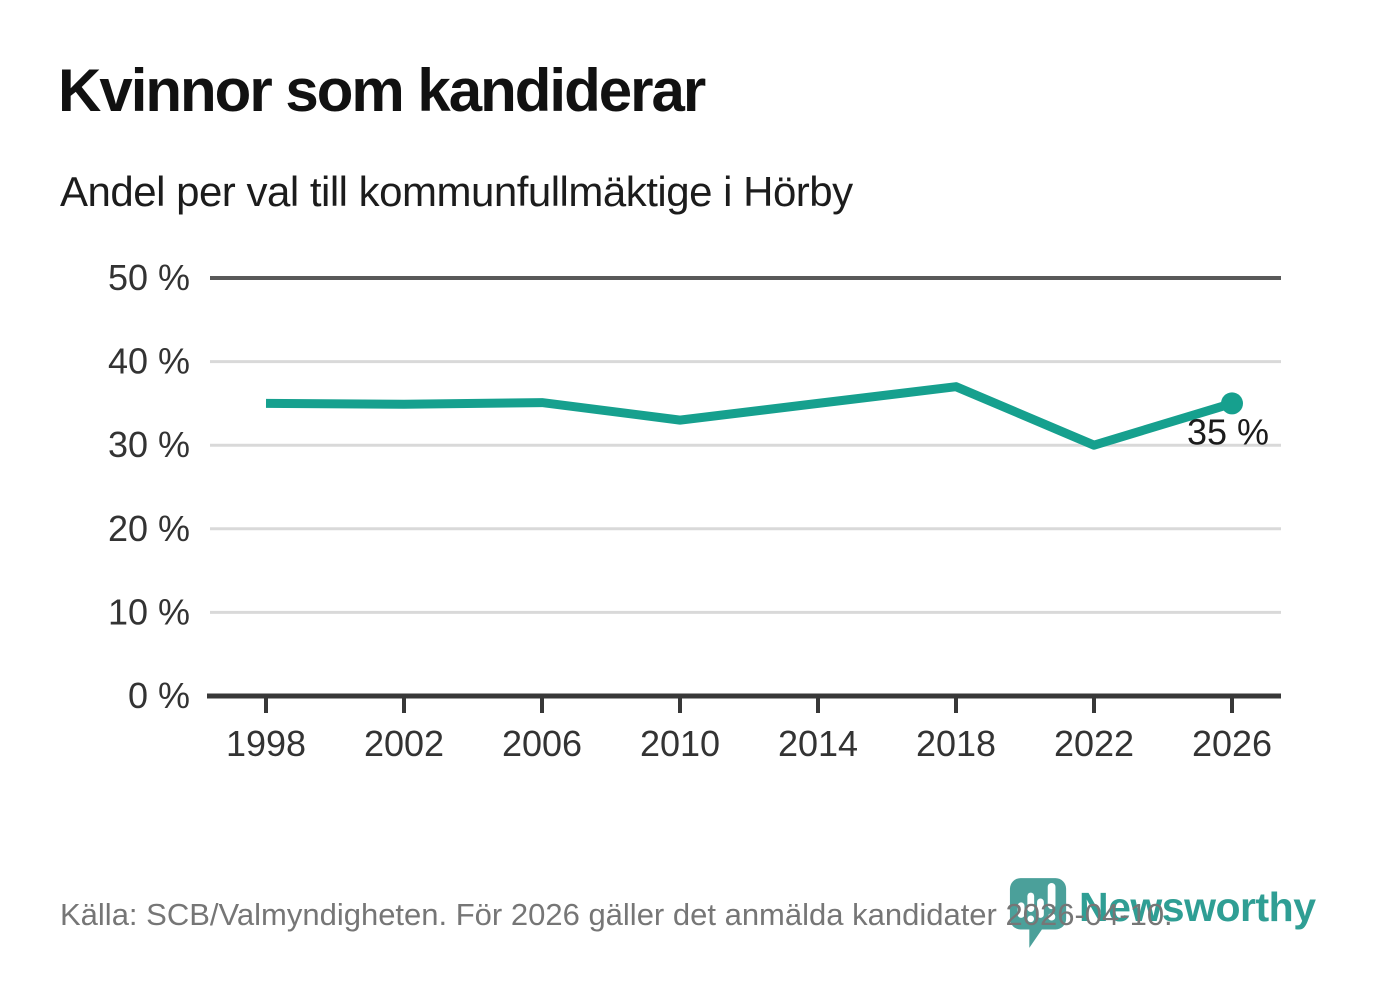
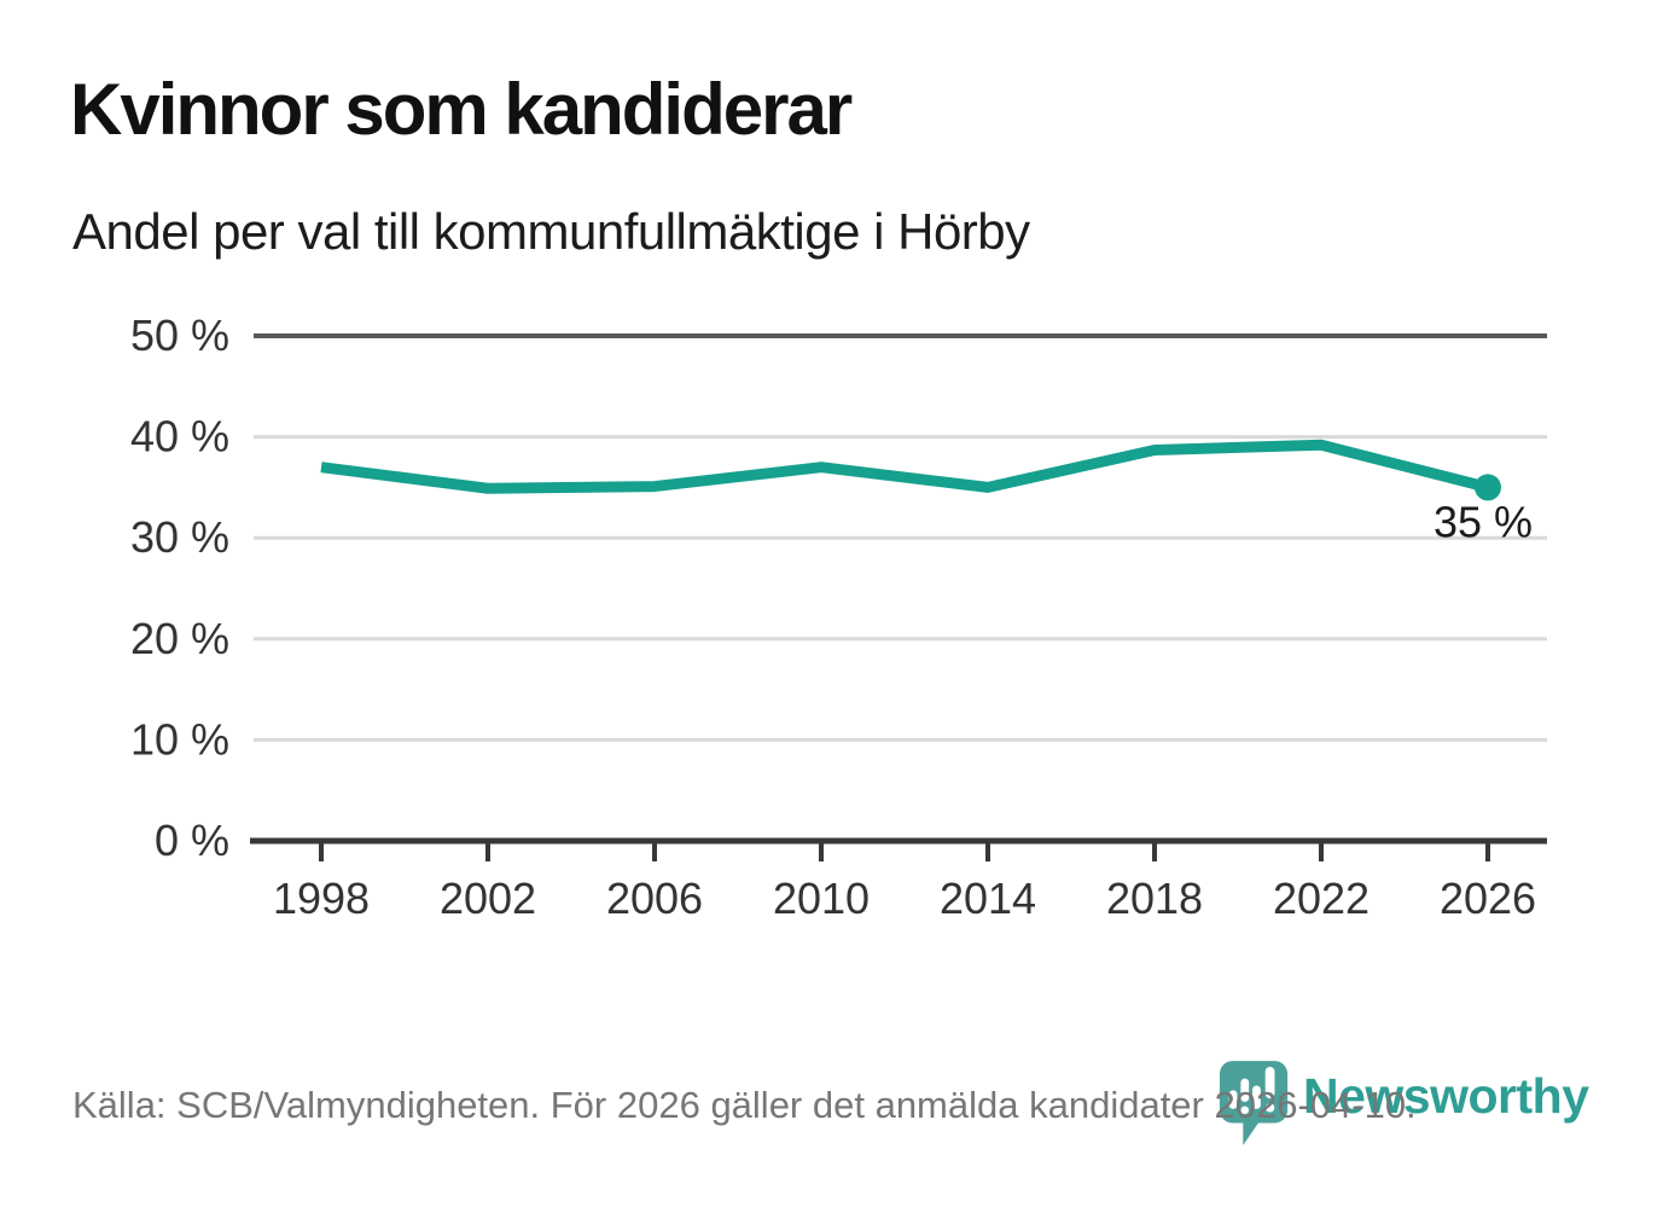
1998: 35% -> 37%
2010: 33% -> 37%
2018: 37% -> 39%
2022: 30% -> 39%
